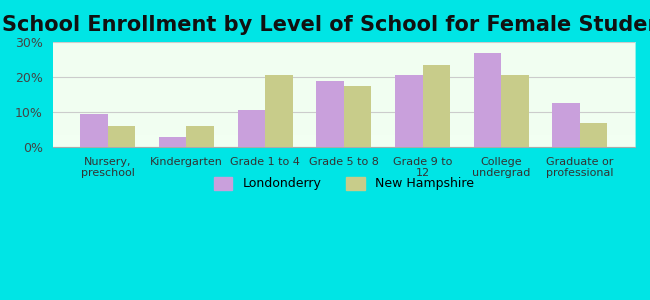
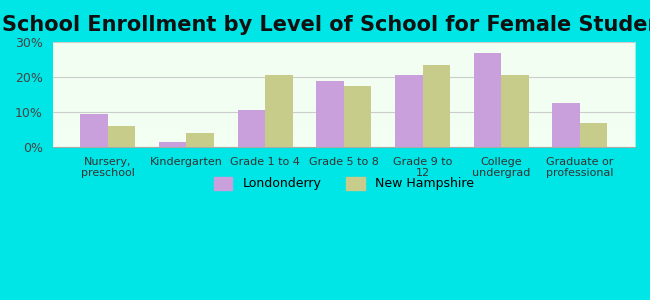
Londonderry/Kindergarten: 3.0% -> 1.5%
New Hampshire/Kindergarten: 6.0% -> 4.0%
